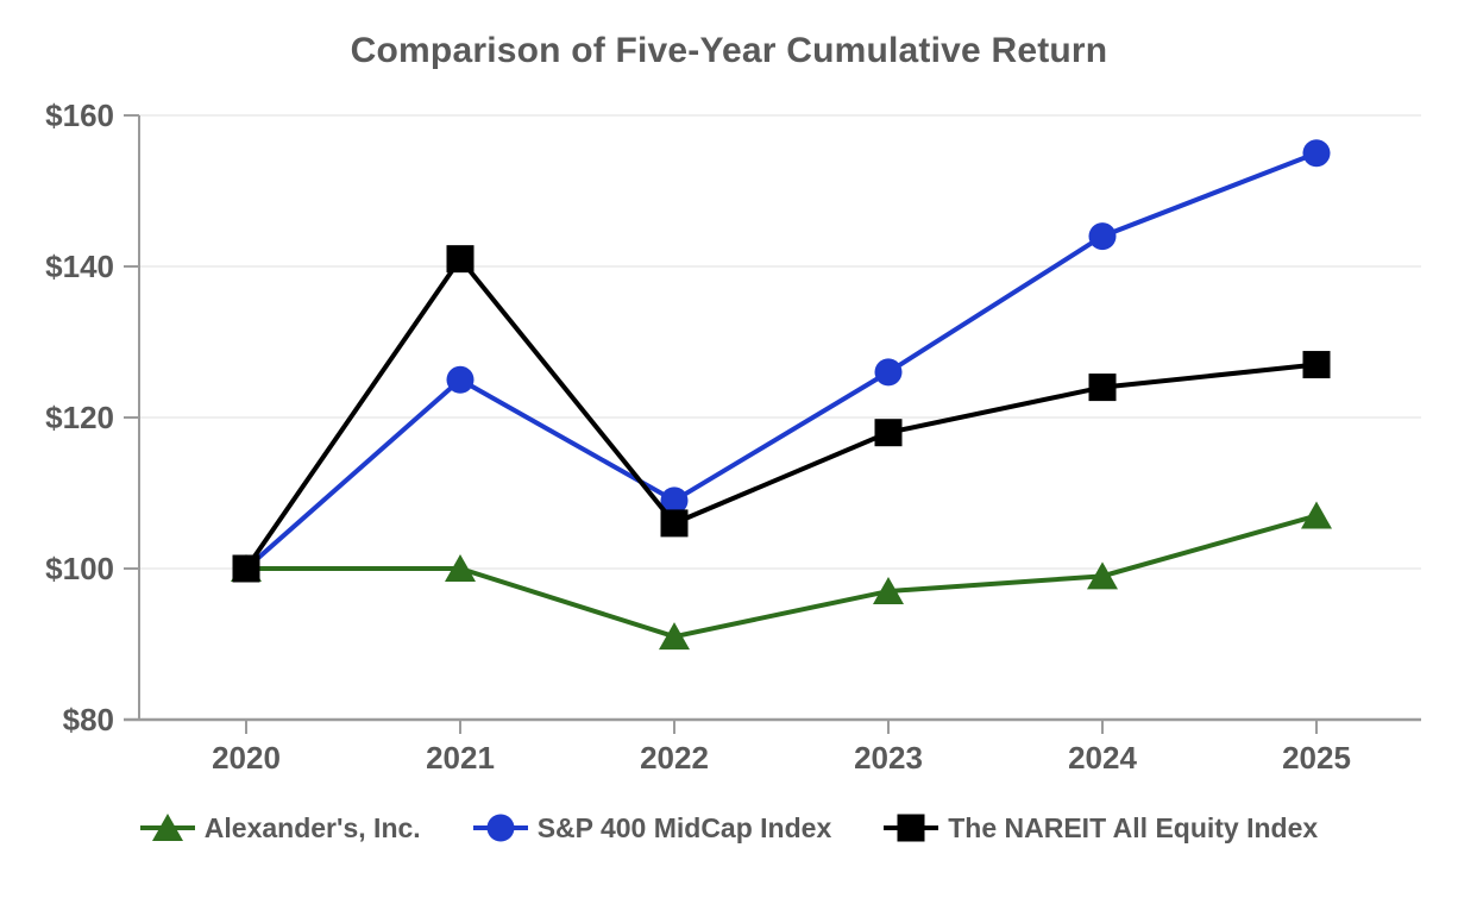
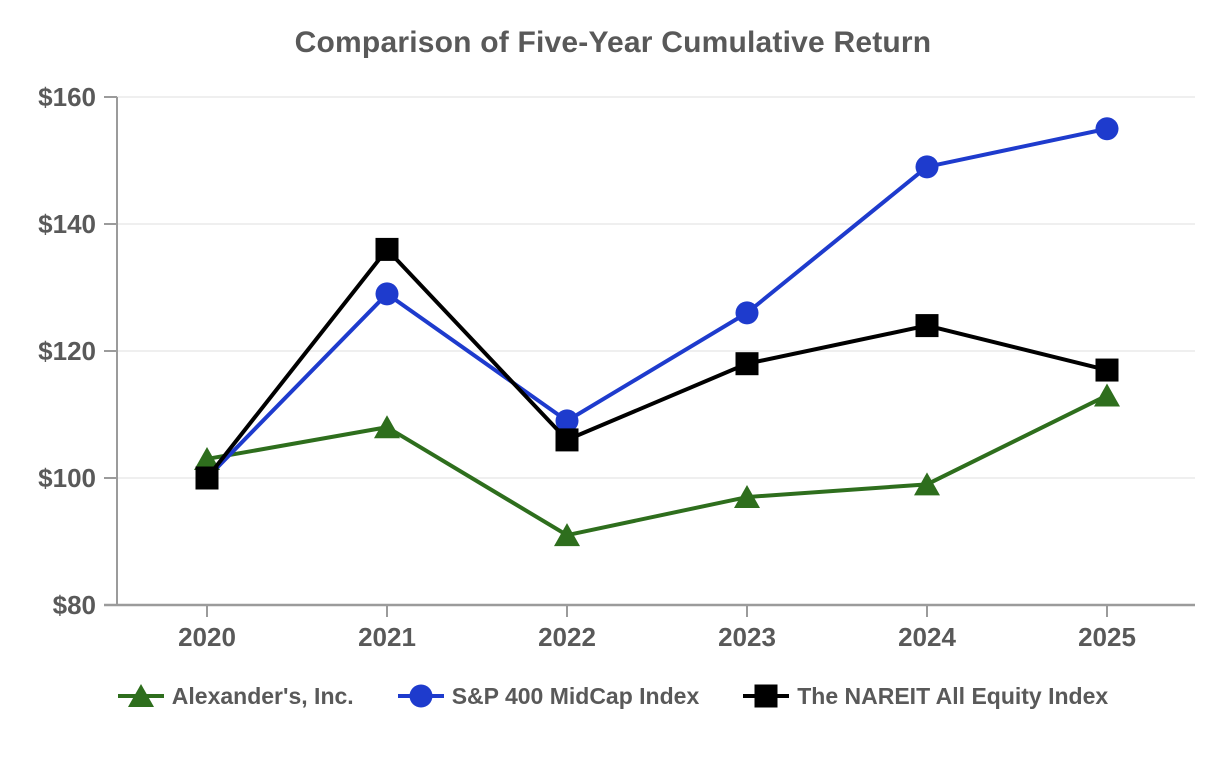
Alexander's, Inc./2020: $100 -> $103
Alexander's, Inc./2021: $100 -> $108
S&P 400 MidCap Index/2021: $125 -> $129
The NAREIT All Equity Index/2021: $141 -> $136
S&P 400 MidCap Index/2024: $144 -> $149
Alexander's, Inc./2025: $107 -> $113
The NAREIT All Equity Index/2025: $127 -> $117
